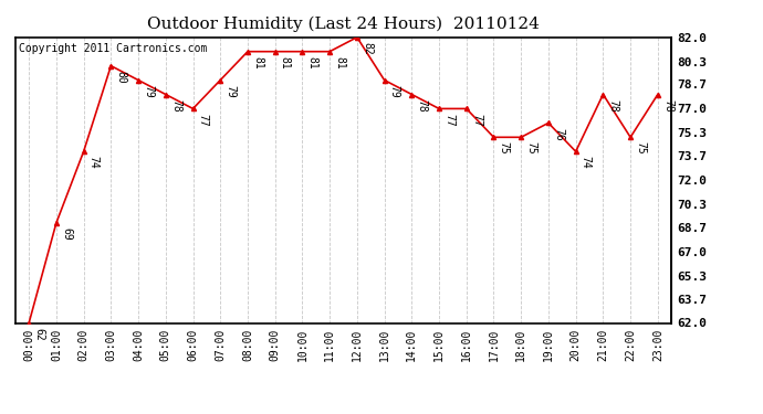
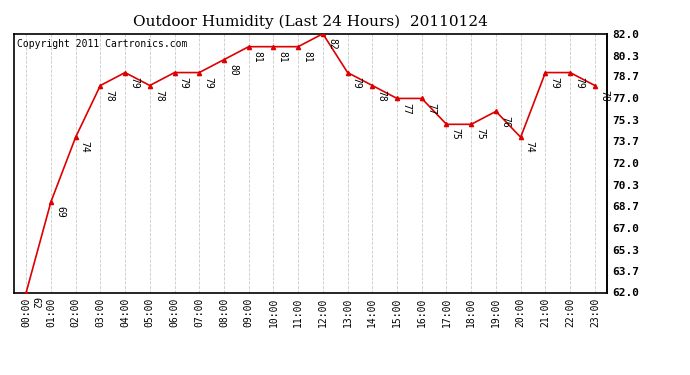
03:00: 80 -> 78
06:00: 77 -> 79
08:00: 81 -> 80
21:00: 78 -> 79
22:00: 75 -> 79
